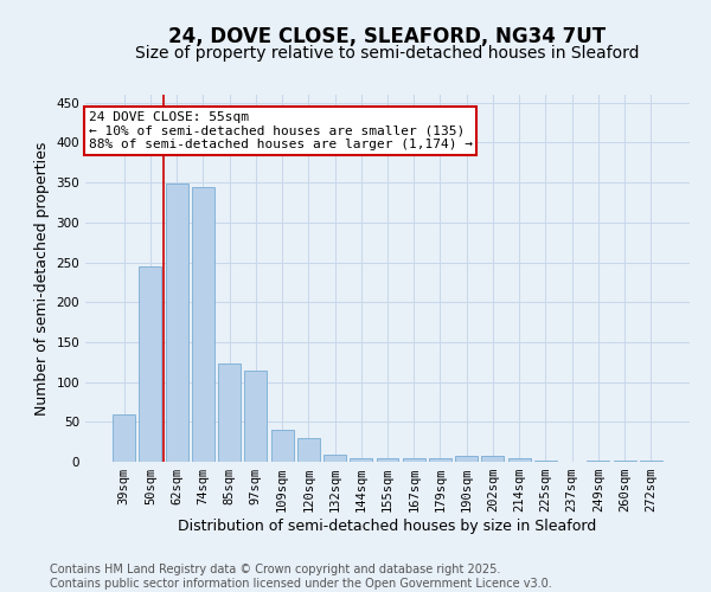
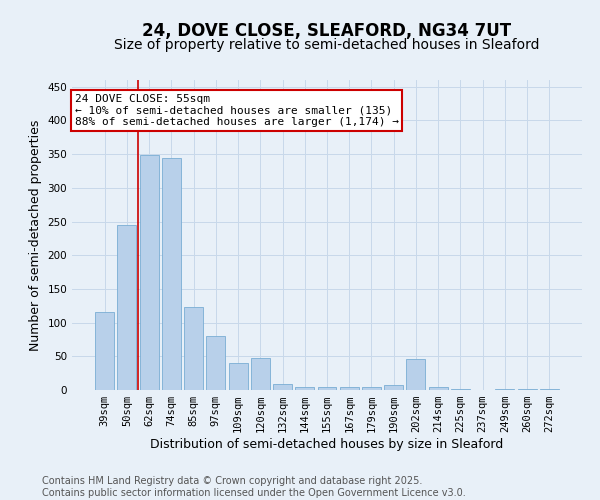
39sqm: 60 -> 116
97sqm: 115 -> 80
120sqm: 30 -> 48
202sqm: 7 -> 46
